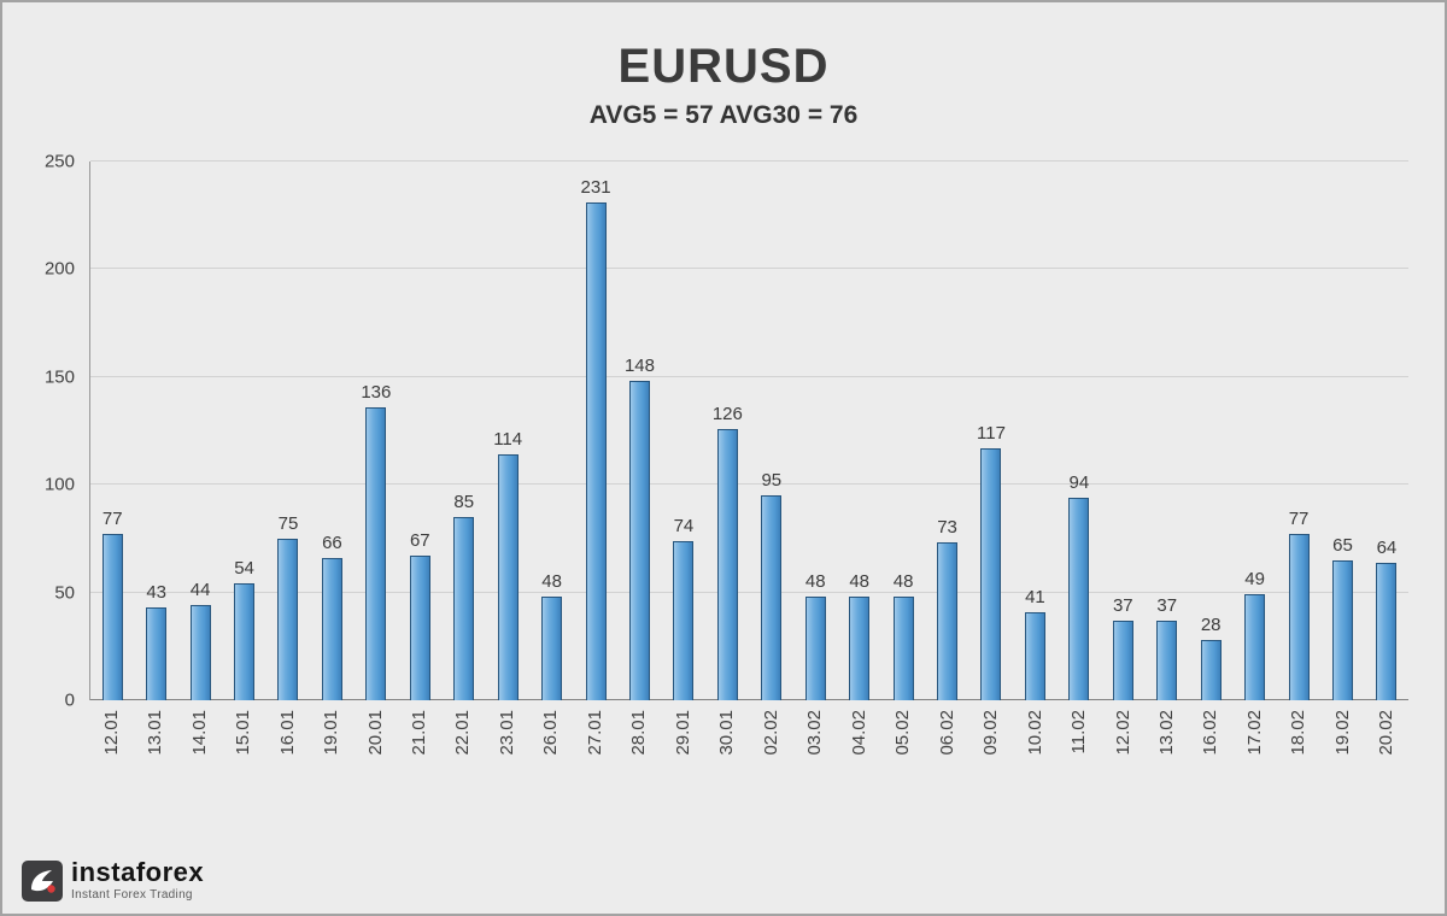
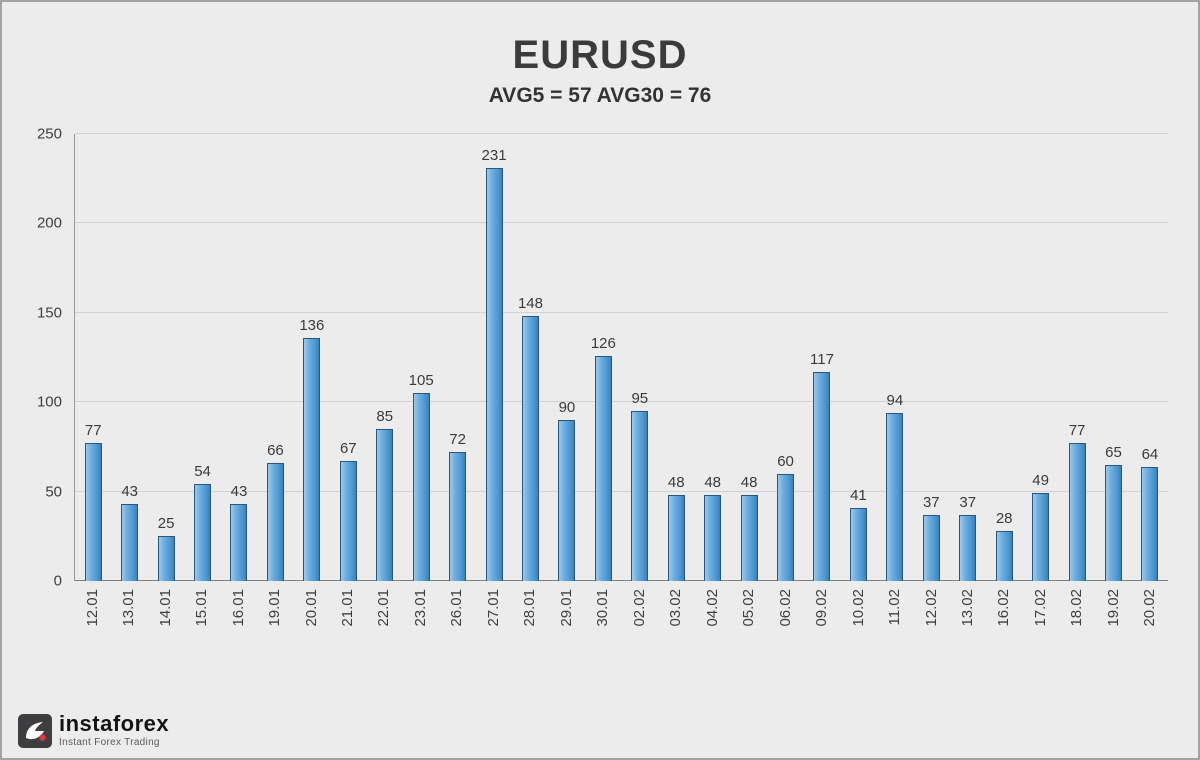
14.01: 44 -> 25
16.01: 75 -> 43
23.01: 114 -> 105
26.01: 48 -> 72
29.01: 74 -> 90
06.02: 73 -> 60
